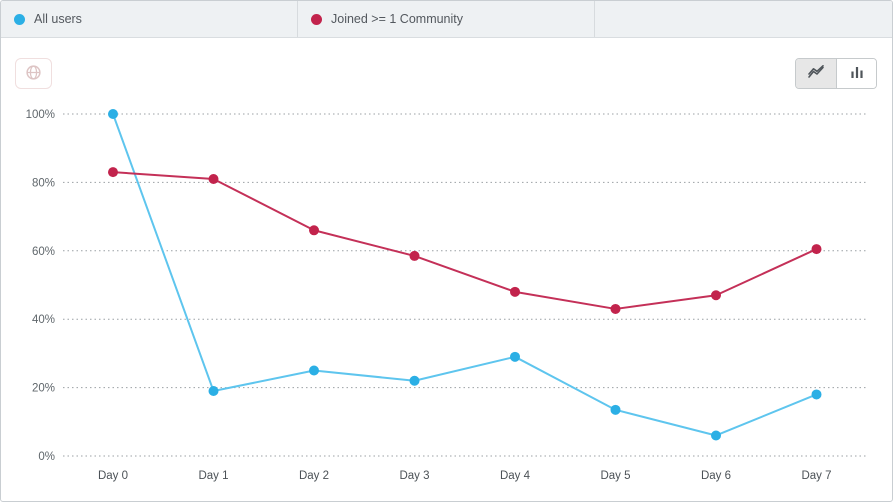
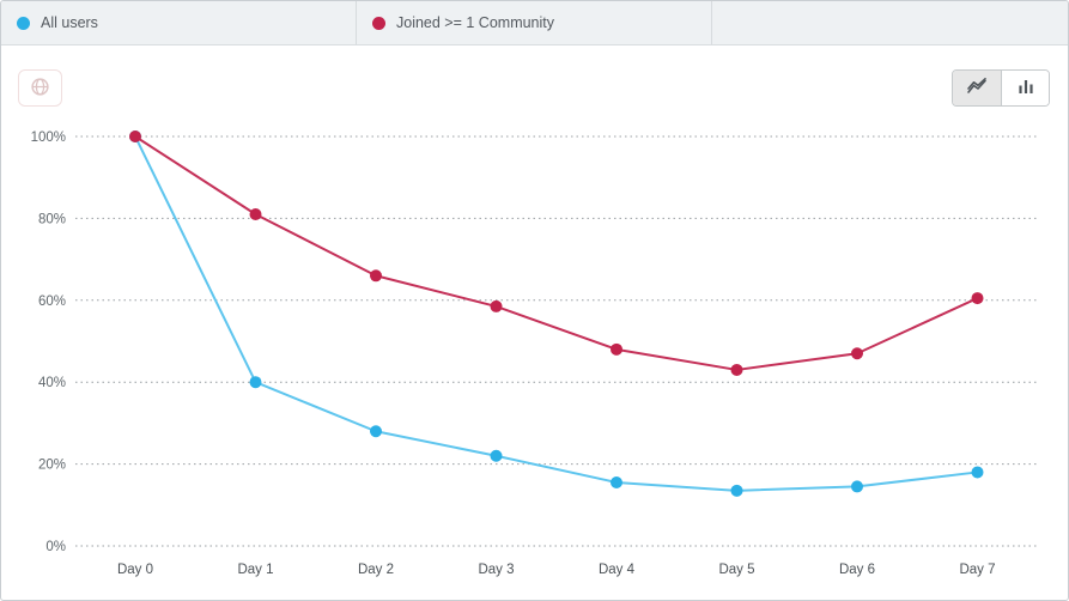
Joined >= 1 Community/Day 0: 83% -> 100%
All users/Day 1: 19% -> 40%
All users/Day 2: 25% -> 28%
All users/Day 4: 29% -> 16%
All users/Day 6: 6% -> 14%
